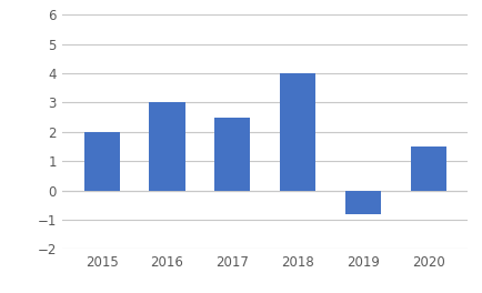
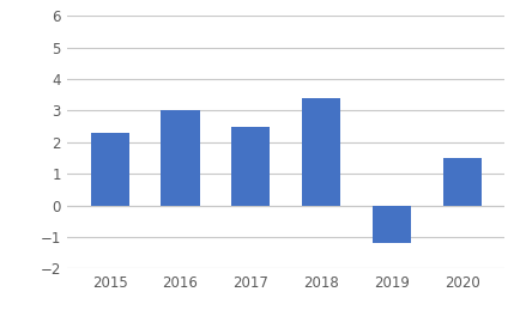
2015: 2.0 -> 2.3
2018: 4.0 -> 3.4
2019: -0.8 -> -1.2
